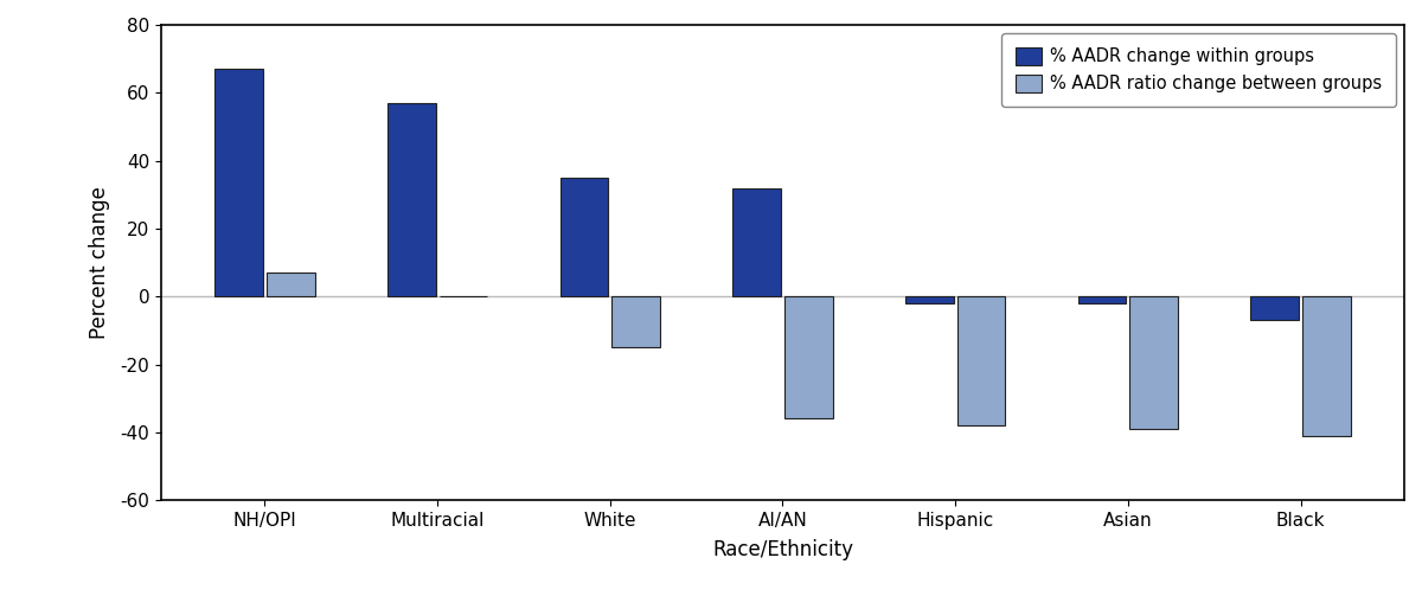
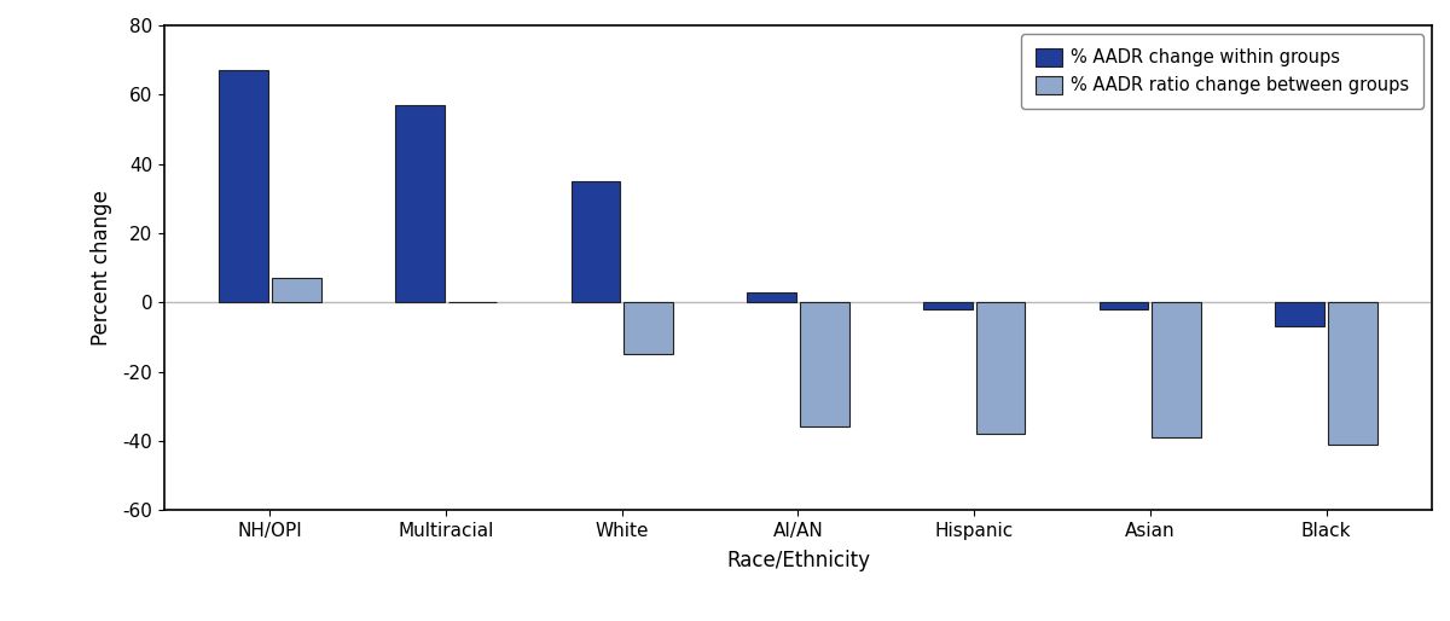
% AADR change within groups/AI/AN: 32 -> 3
